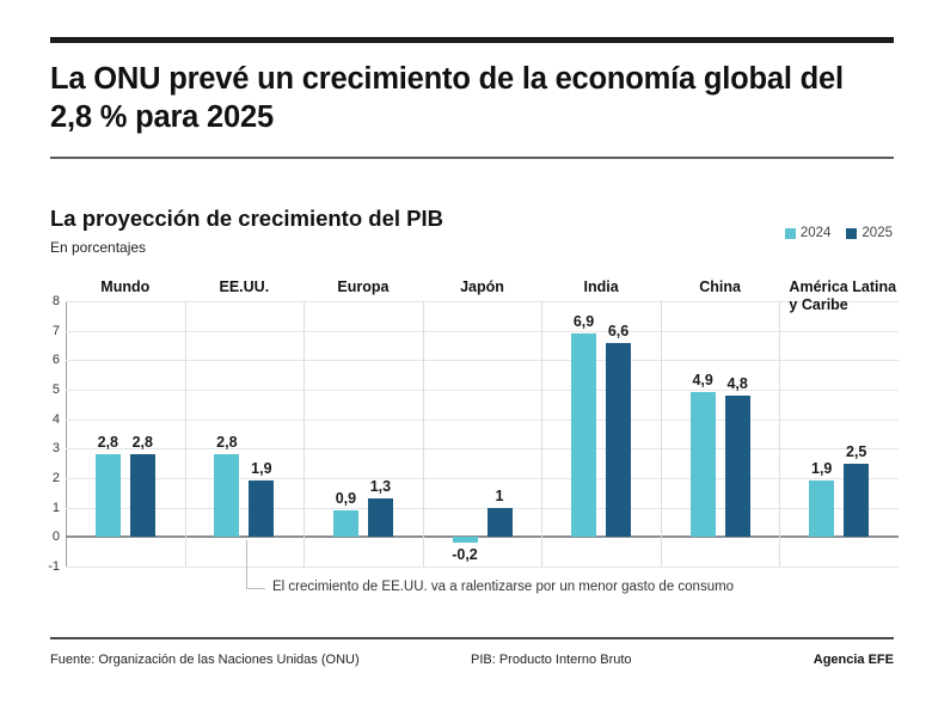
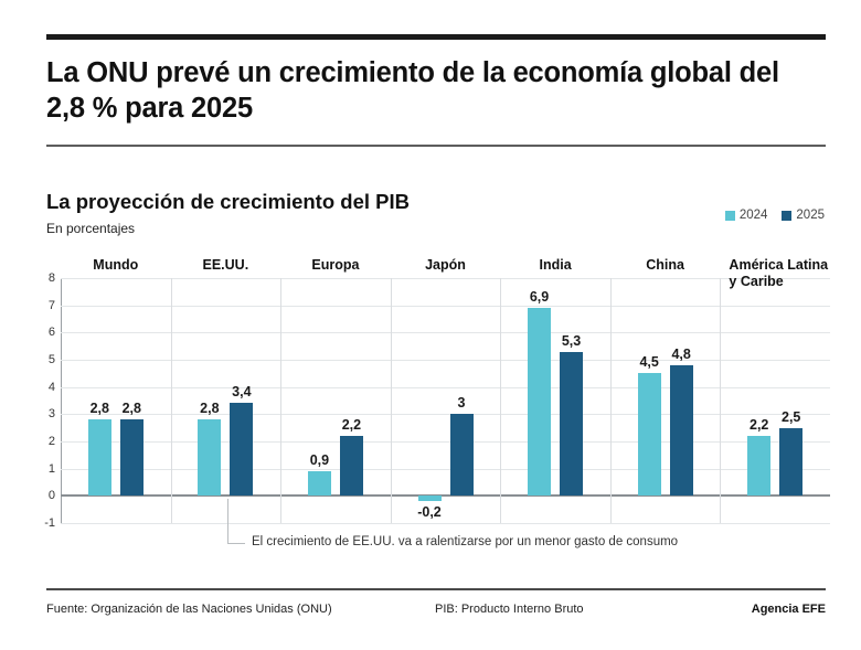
2025/EE.UU.: 1,9 -> 3,4
2025/Europa: 1,3 -> 2,2
2025/Japón: 1 -> 3
2025/India: 6,6 -> 5,3
2024/China: 4,9 -> 4,5
2024/América Latina y Caribe: 1,9 -> 2,2
